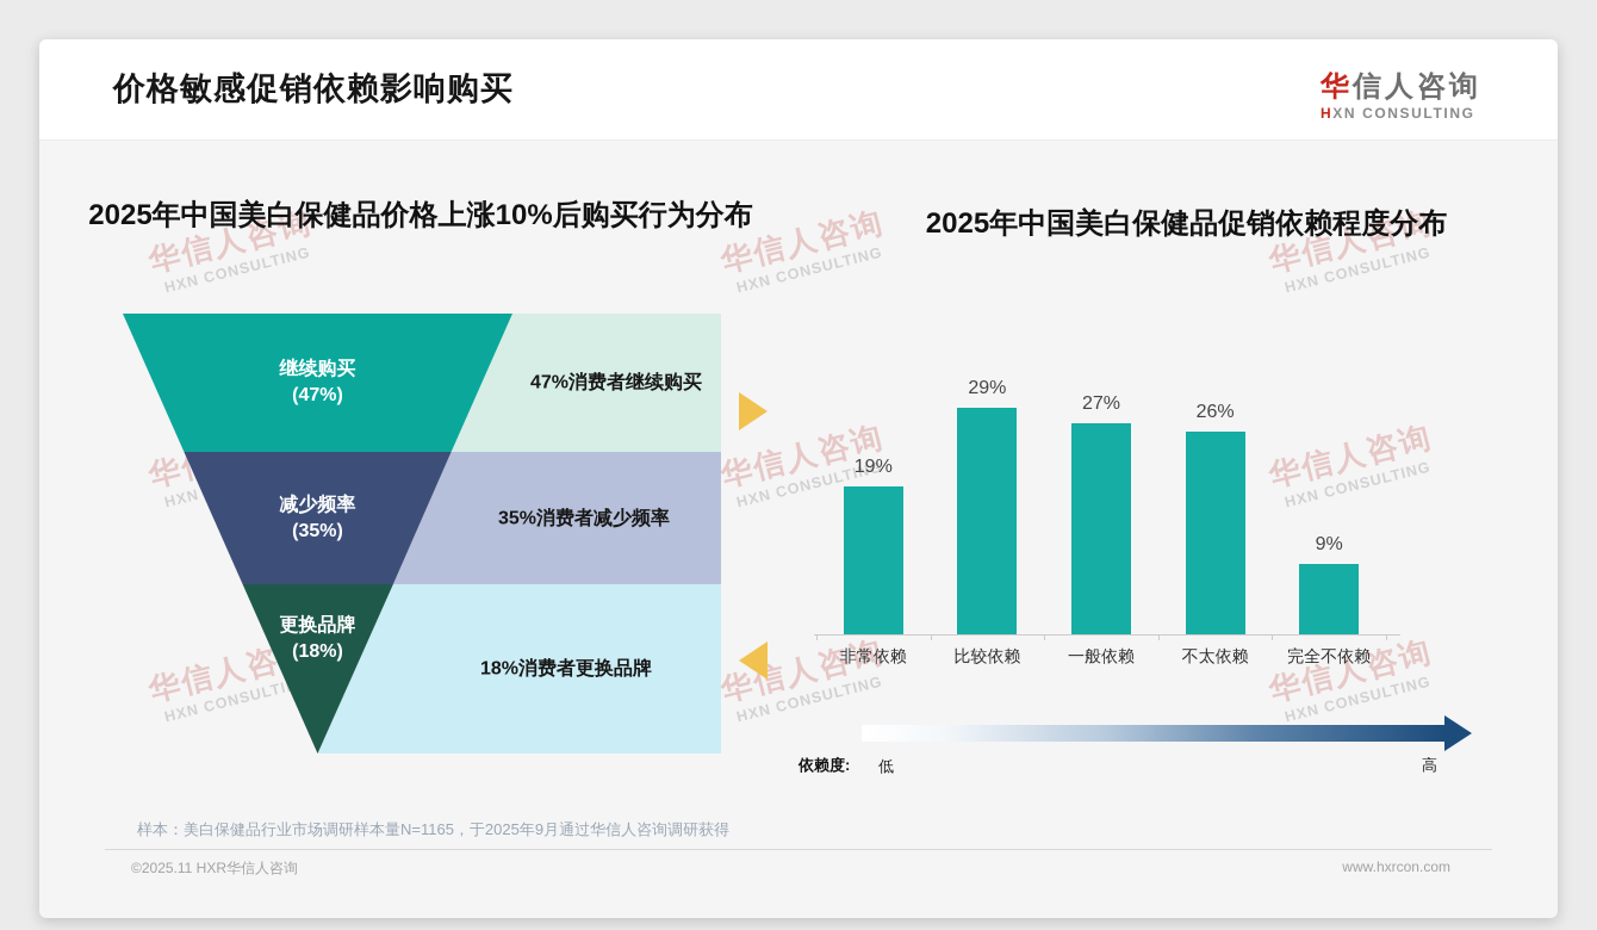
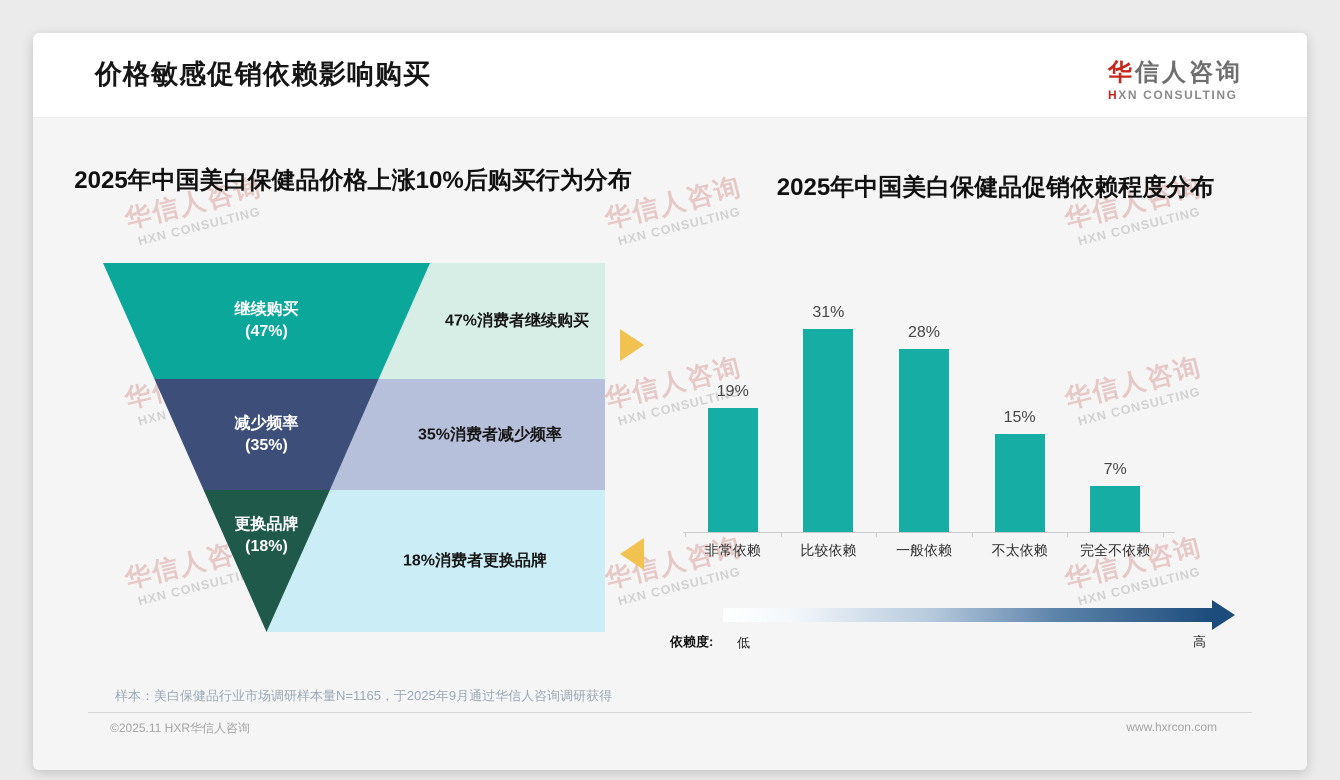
2025年中国美白保健品促销依赖程度分布/比较依赖: 29% -> 31%
2025年中国美白保健品促销依赖程度分布/一般依赖: 27% -> 28%
2025年中国美白保健品促销依赖程度分布/不太依赖: 26% -> 15%
2025年中国美白保健品促销依赖程度分布/完全不依赖: 9% -> 7%
